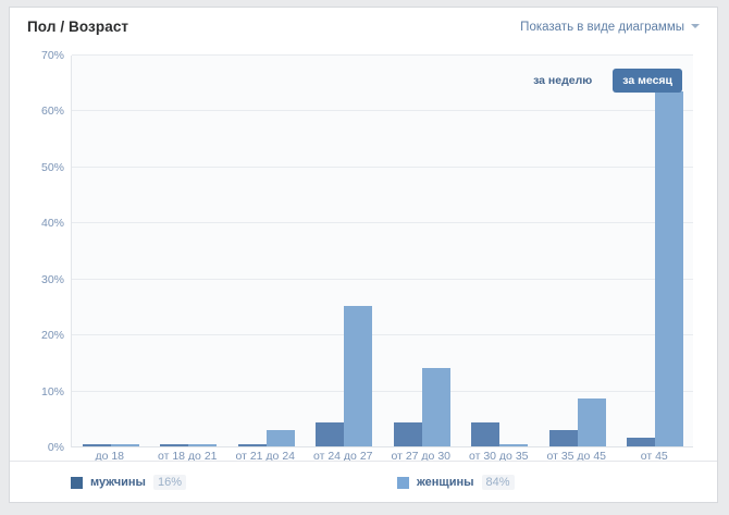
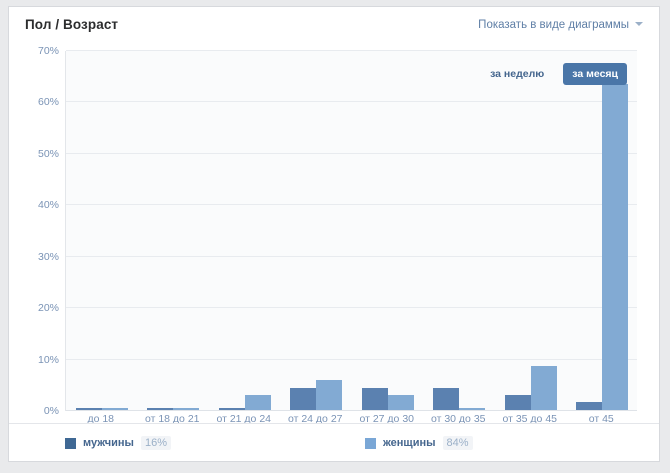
женщины/от 24 до 27: 25% -> 6%
женщины/от 27 до 30: 14% -> 3%
